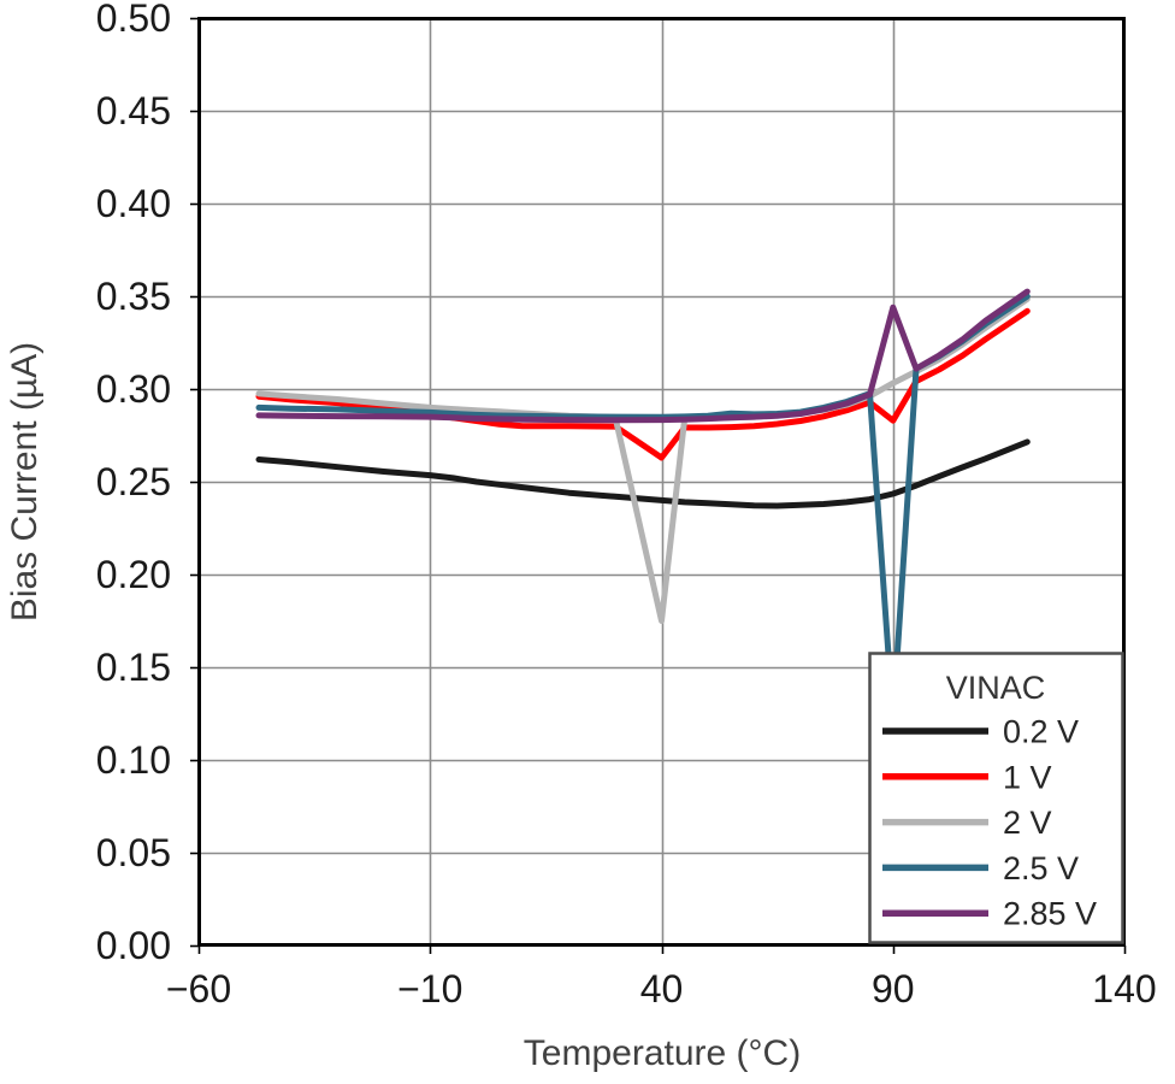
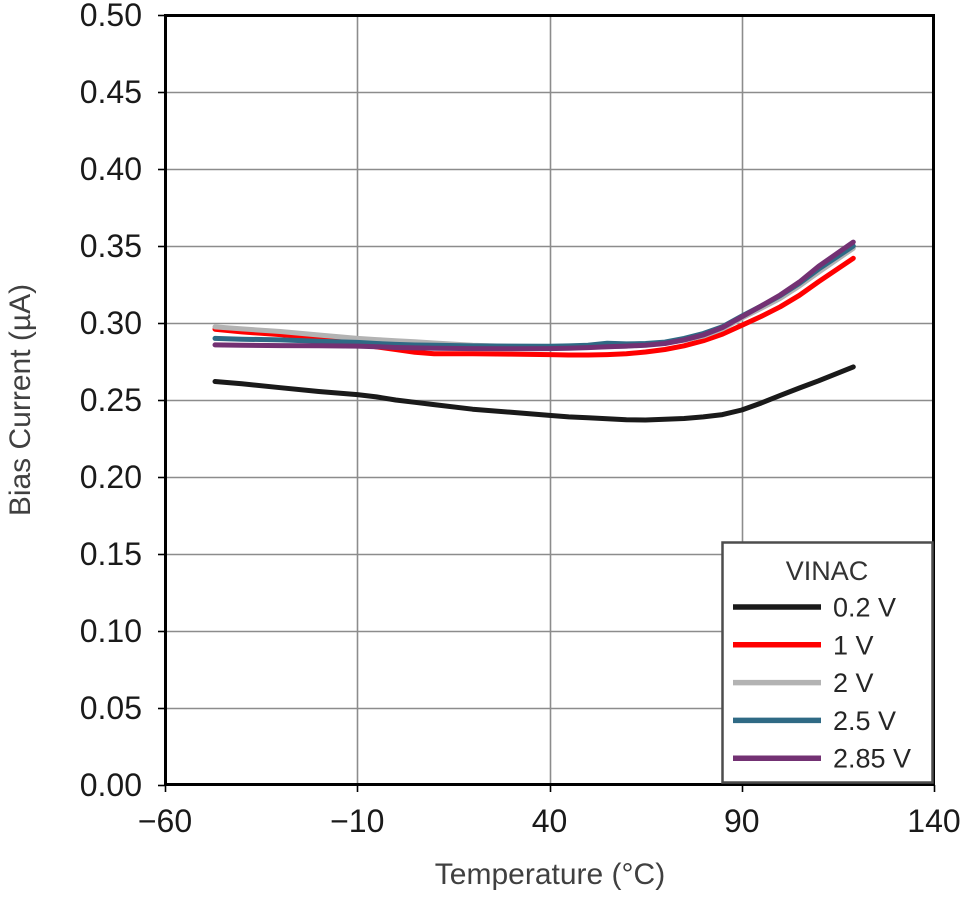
1 V/40: 0.263 -> 0.280
2 V/40: 0.175 -> 0.284
1 V/90: 0.283 -> 0.298
2.5 V/90: 0.122 -> 0.304
2.85 V/90: 0.344 -> 0.304
